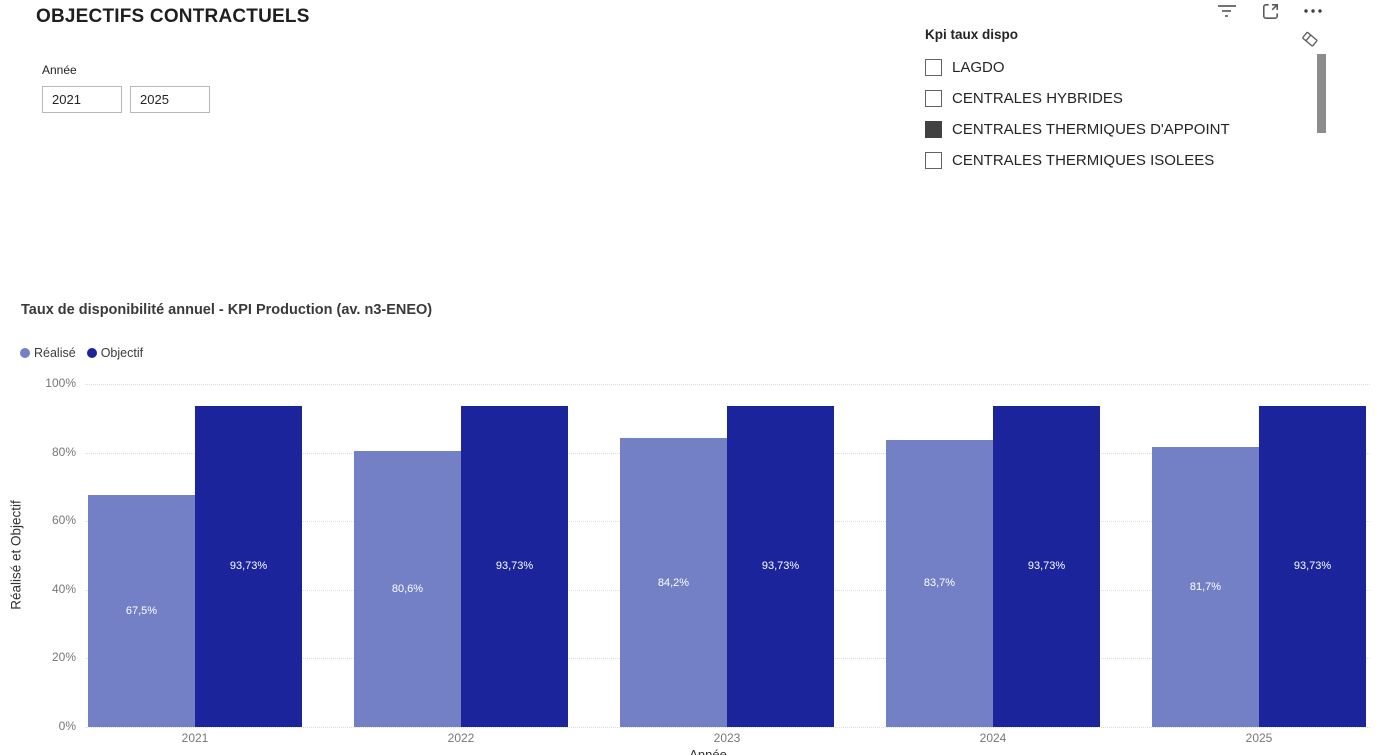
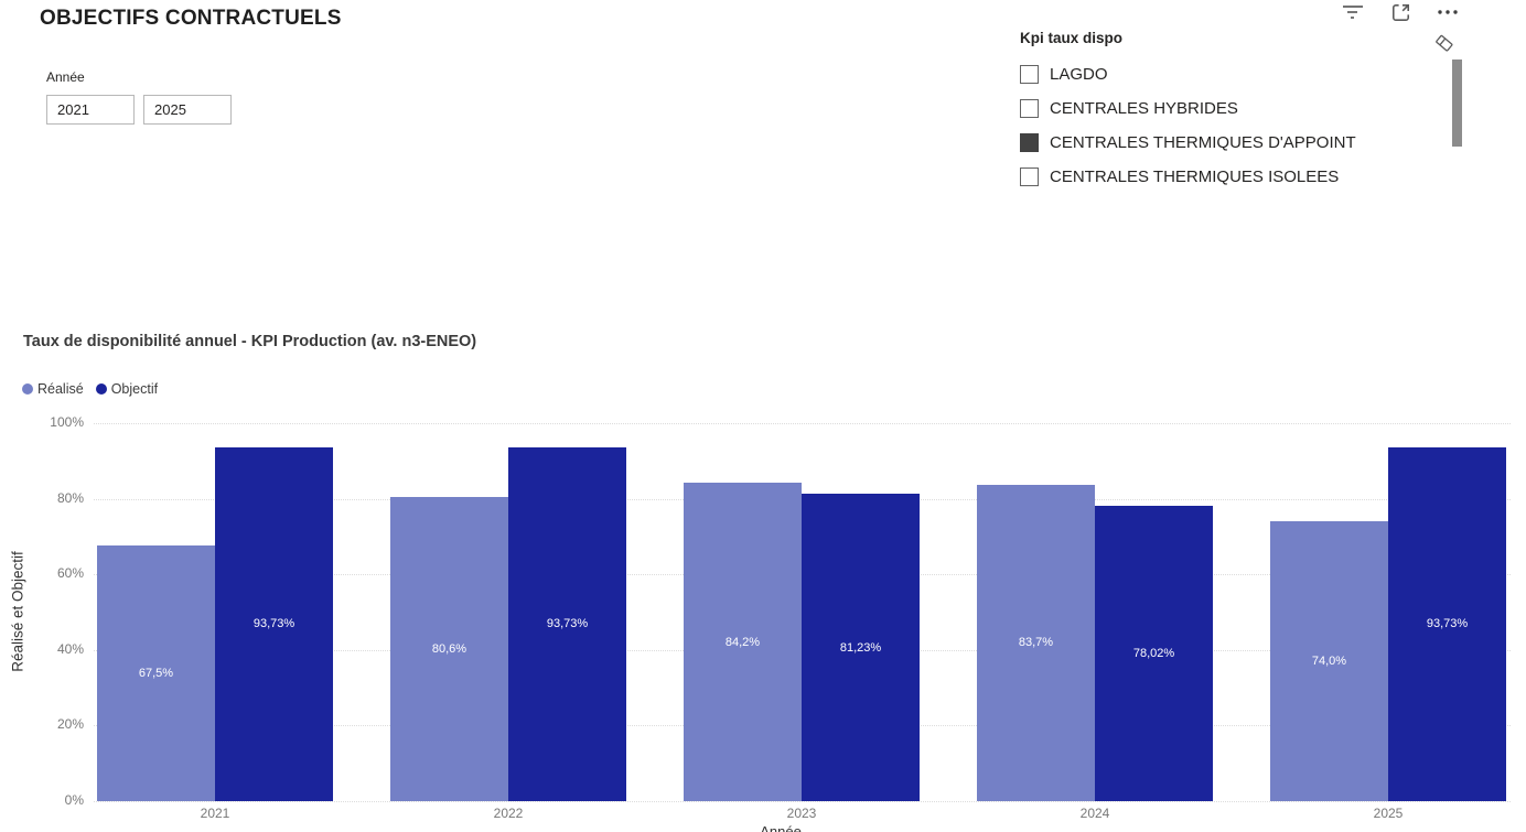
Objectif/2023: 93,73% -> 81,23%
Objectif/2024: 93,73% -> 78,02%
Réalisé/2025: 81,7% -> 74,0%
